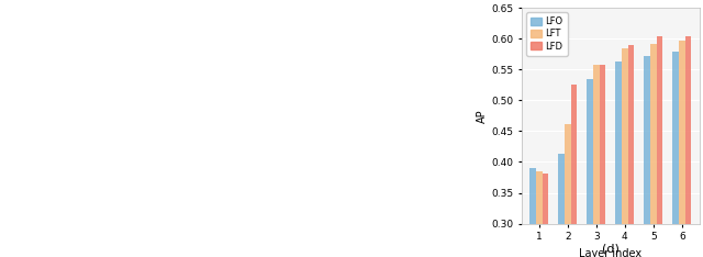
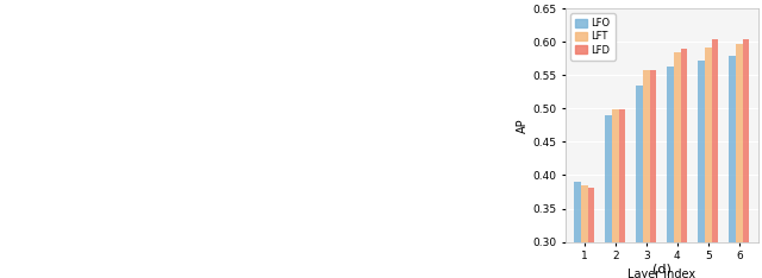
LFO/2: 0.414 -> 0.490
LFT/2: 0.462 -> 0.498
LFD/2: 0.526 -> 0.498
